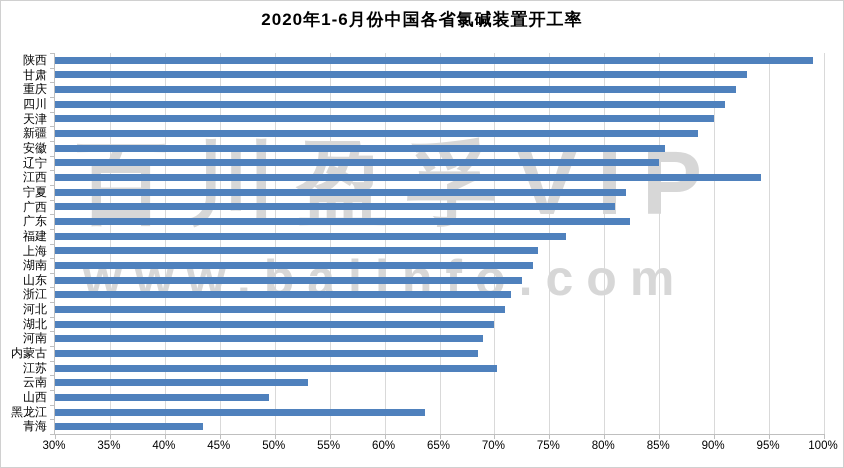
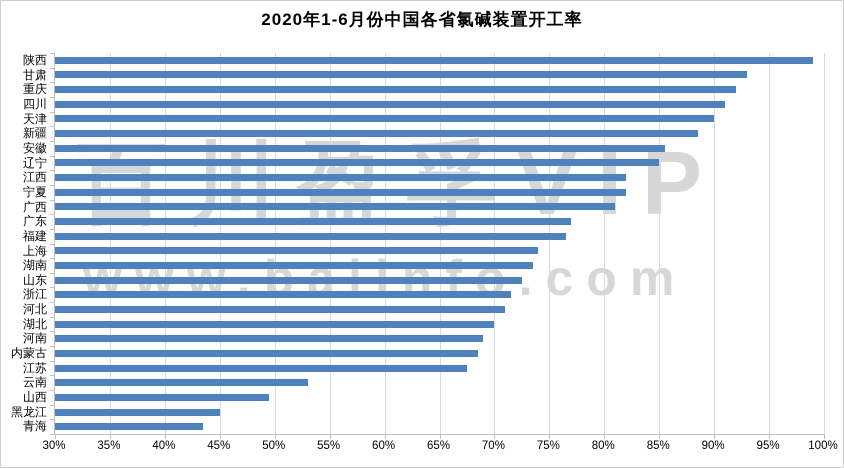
江西: 94.3% -> 82.0%
广东: 82.3% -> 77.0%
江苏: 70.2% -> 67.5%
黑龙江: 63.7% -> 45.0%
